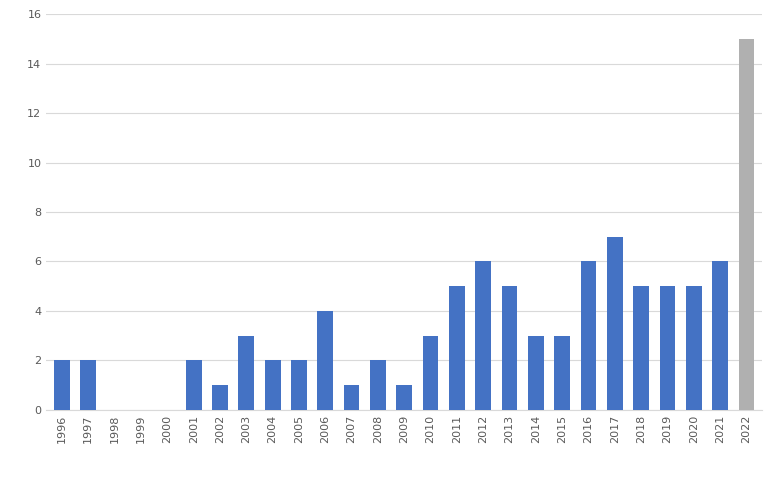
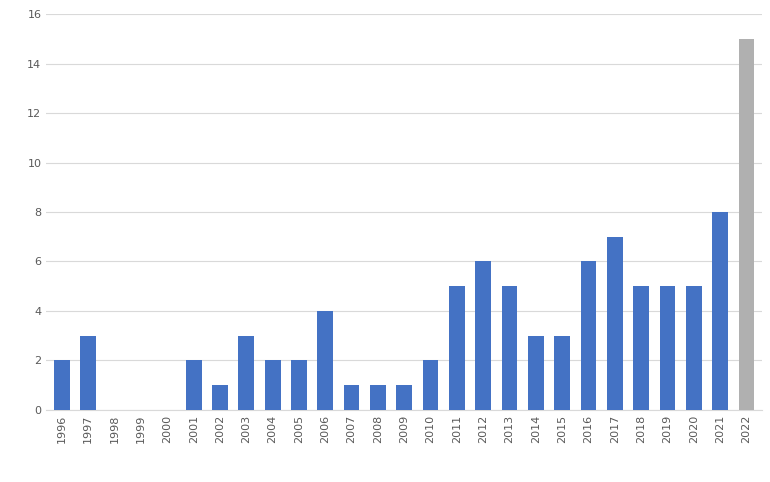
1997: 2 -> 3
2008: 2 -> 1
2010: 3 -> 2
2021: 6 -> 8
